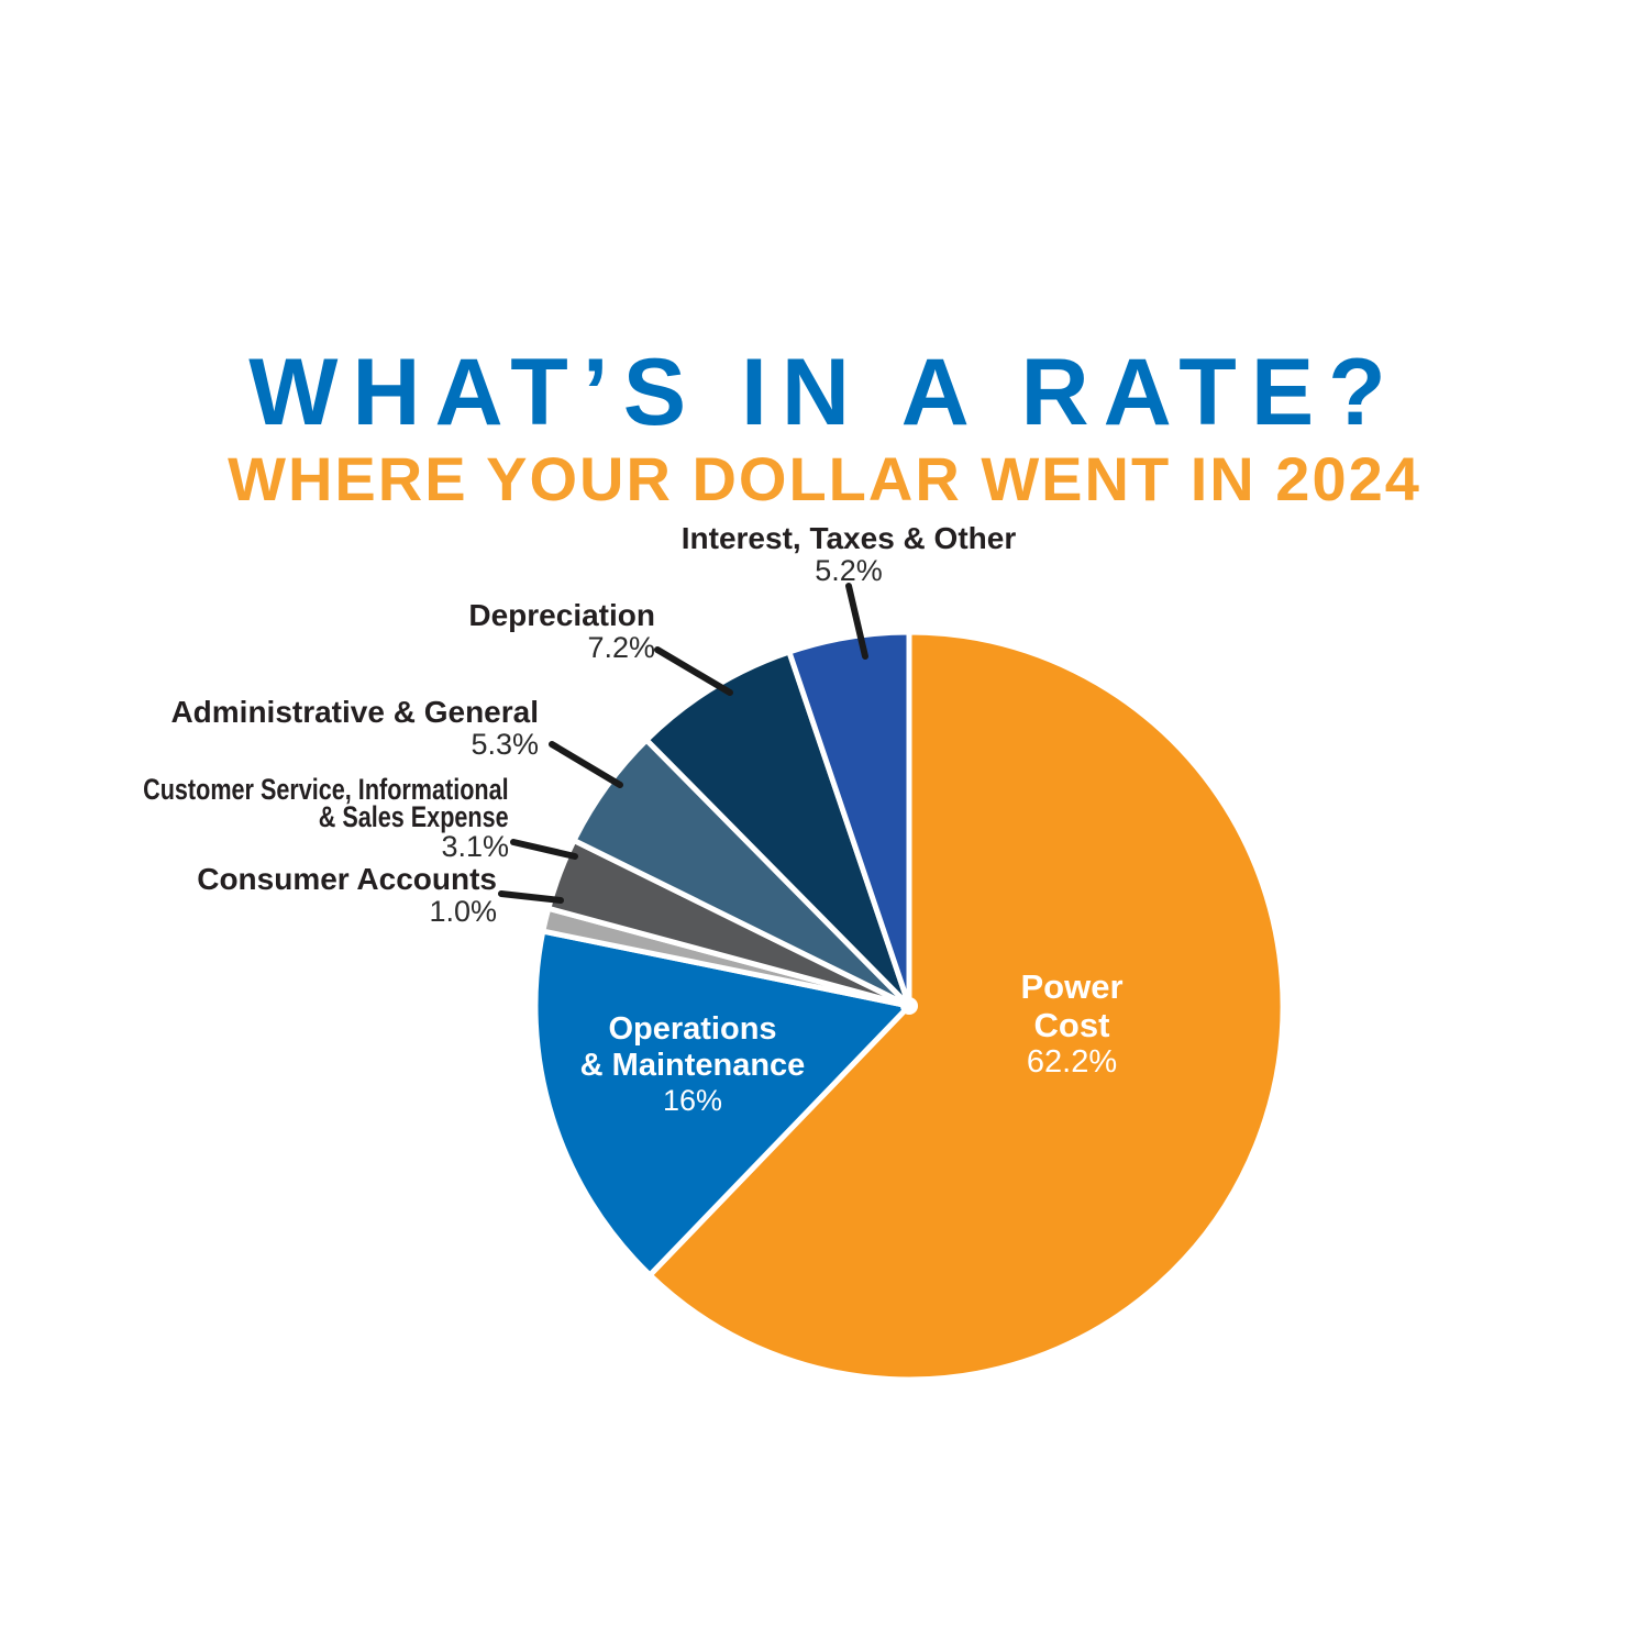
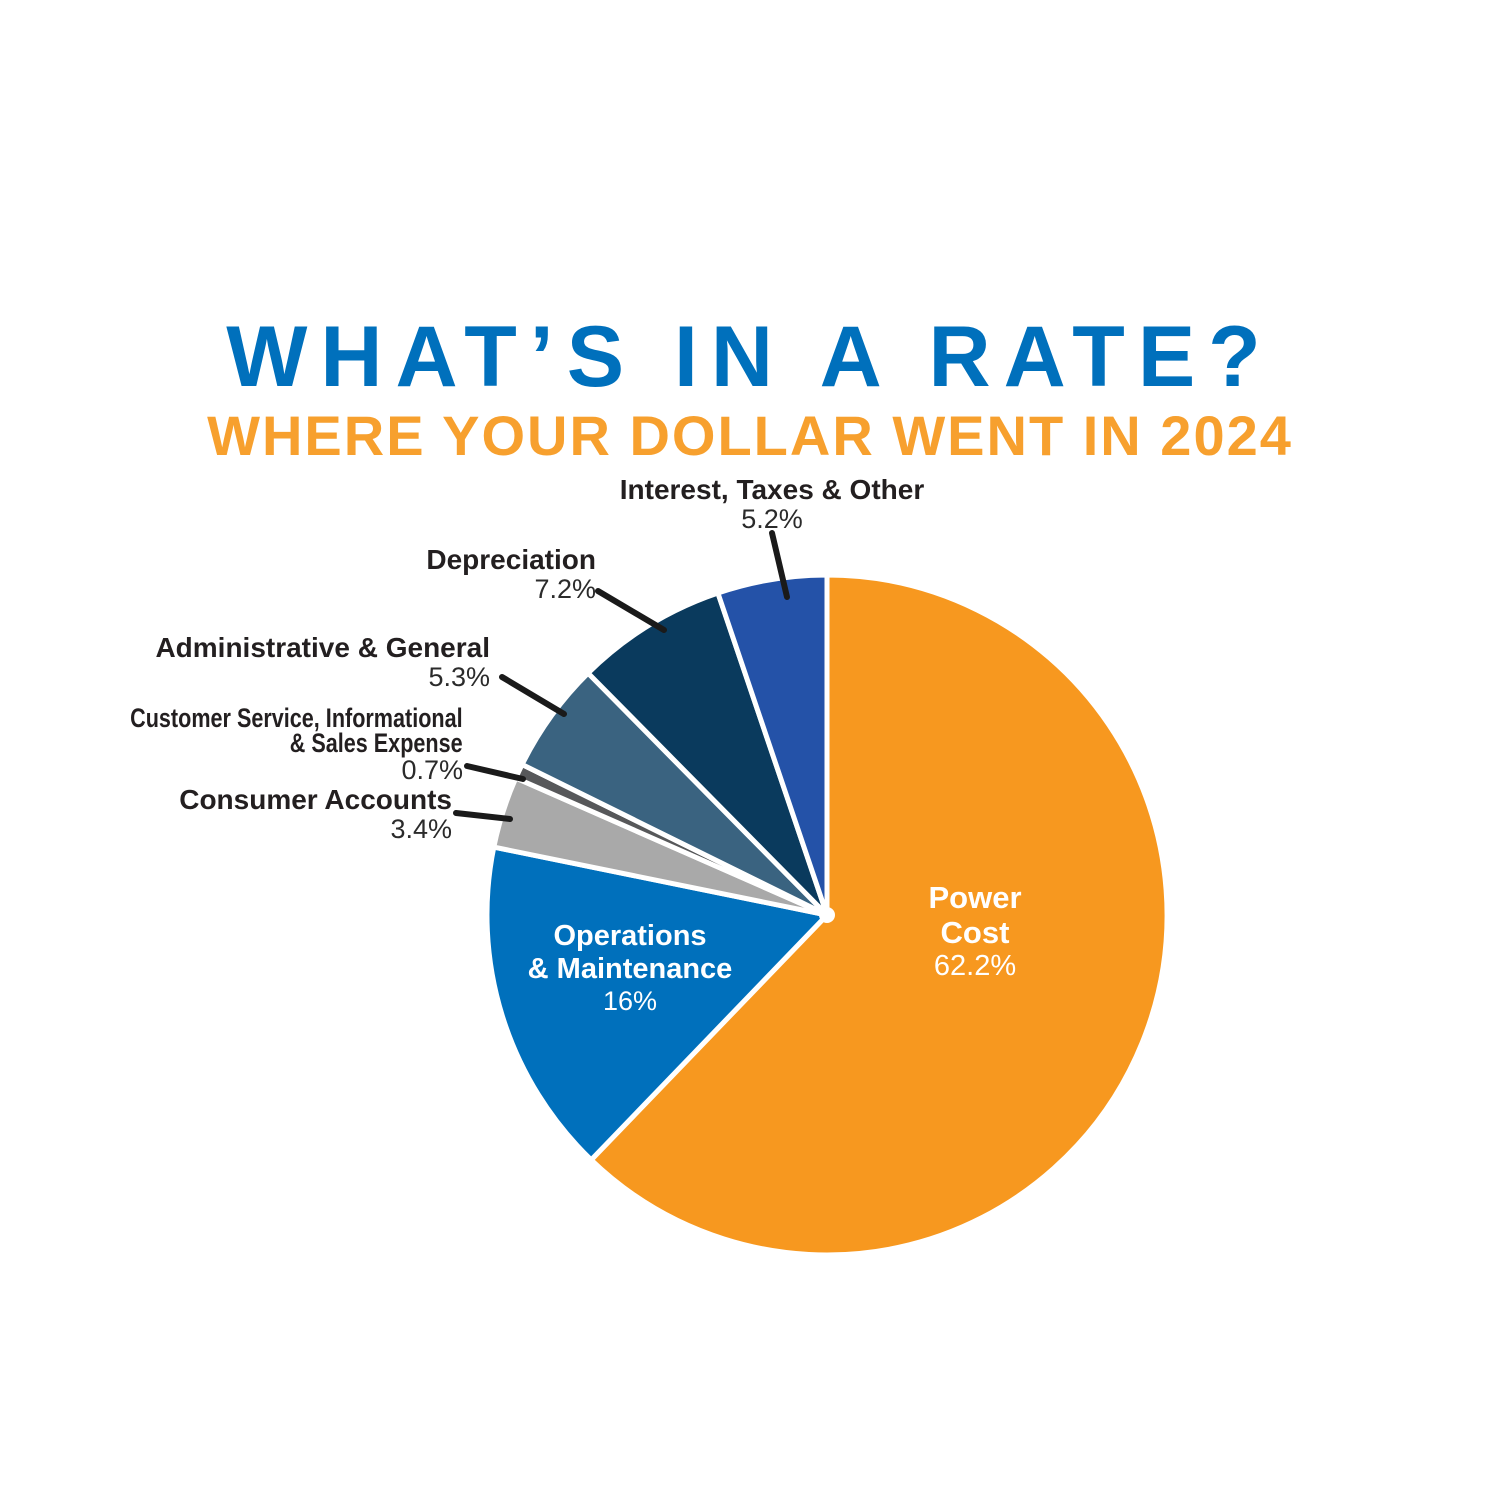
Consumer Accounts: 1.0% -> 3.4%
Customer Service, Informational & Sales Expense: 3.1% -> 0.7%
